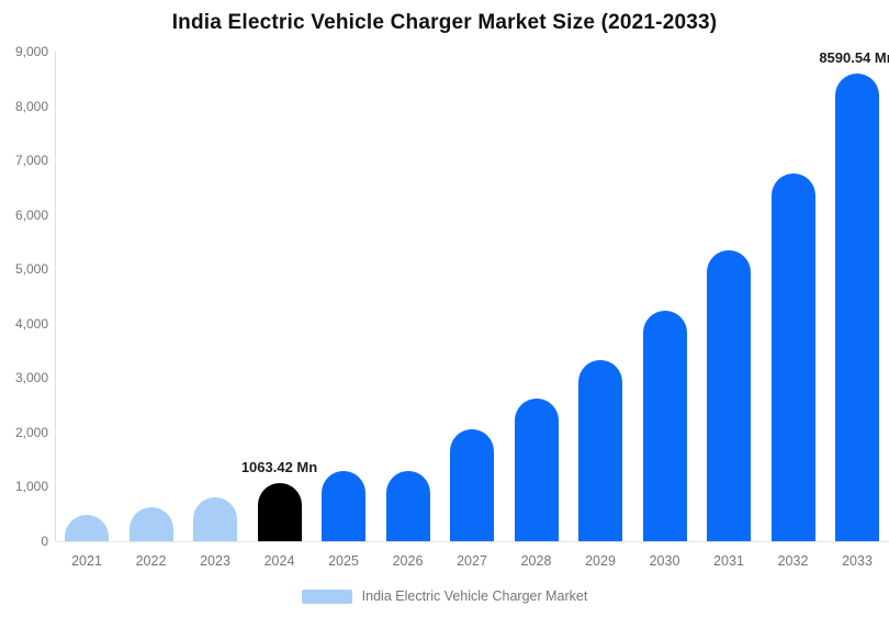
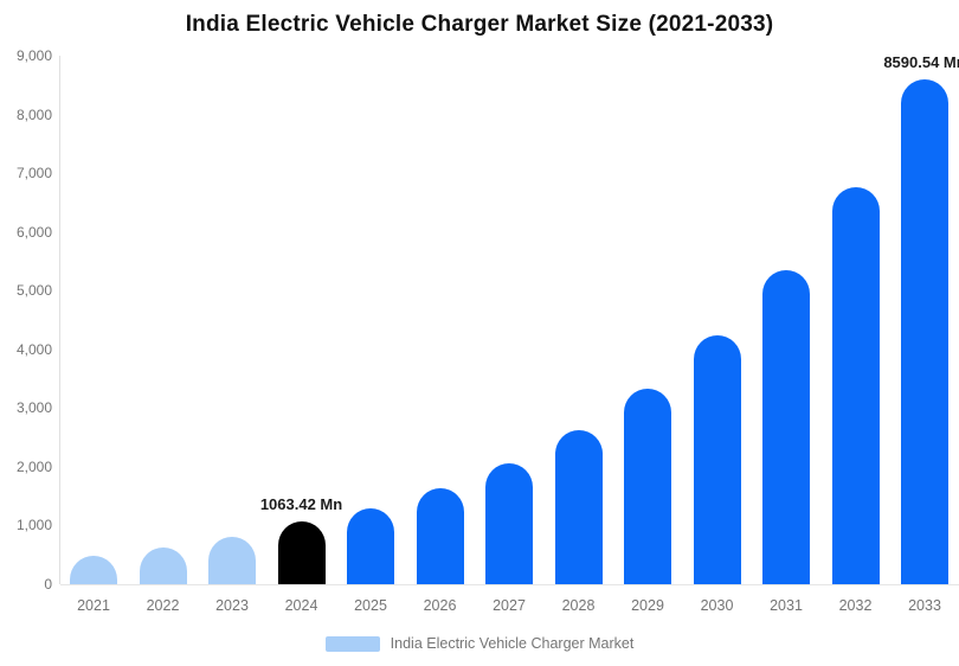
2026: 1300 -> 1600
